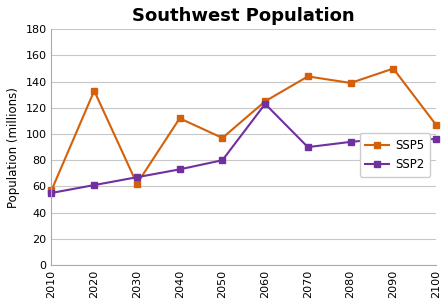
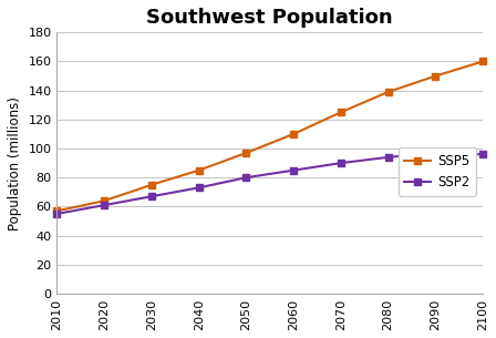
SSP5/2020: 133 -> 64
SSP5/2030: 62 -> 75
SSP5/2040: 112 -> 85
SSP5/2060: 125 -> 110
SSP2/2060: 123 -> 85
SSP5/2070: 144 -> 125
SSP5/2100: 107 -> 160
